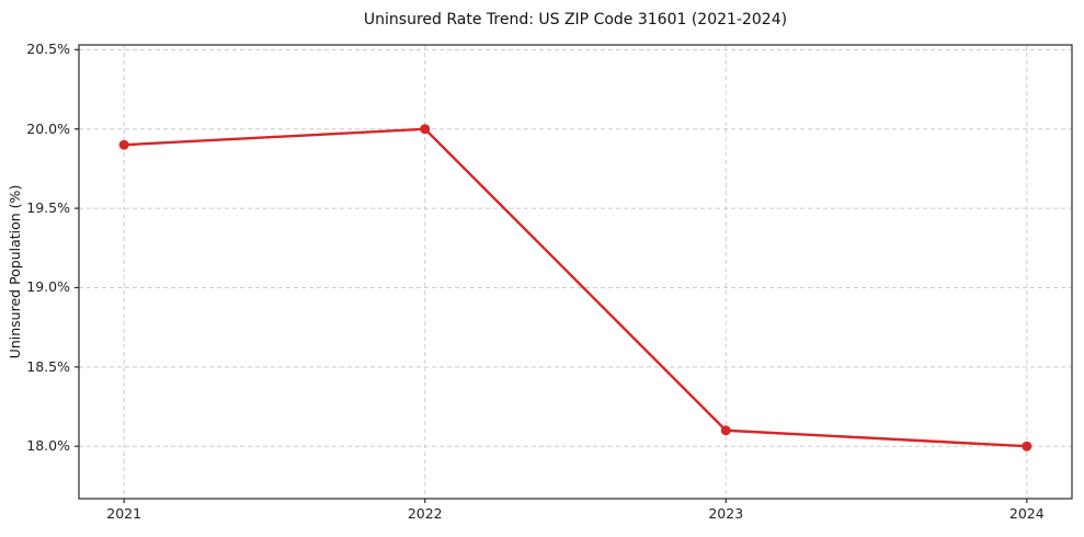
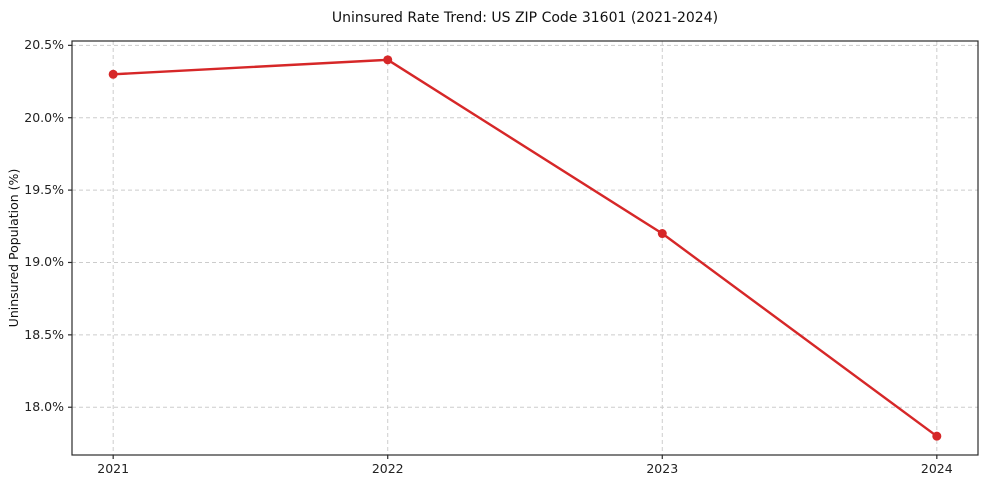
2021: 19.9% -> 20.3%
2022: 20.0% -> 20.4%
2023: 18.1% -> 19.2%
2024: 18.0% -> 17.8%
